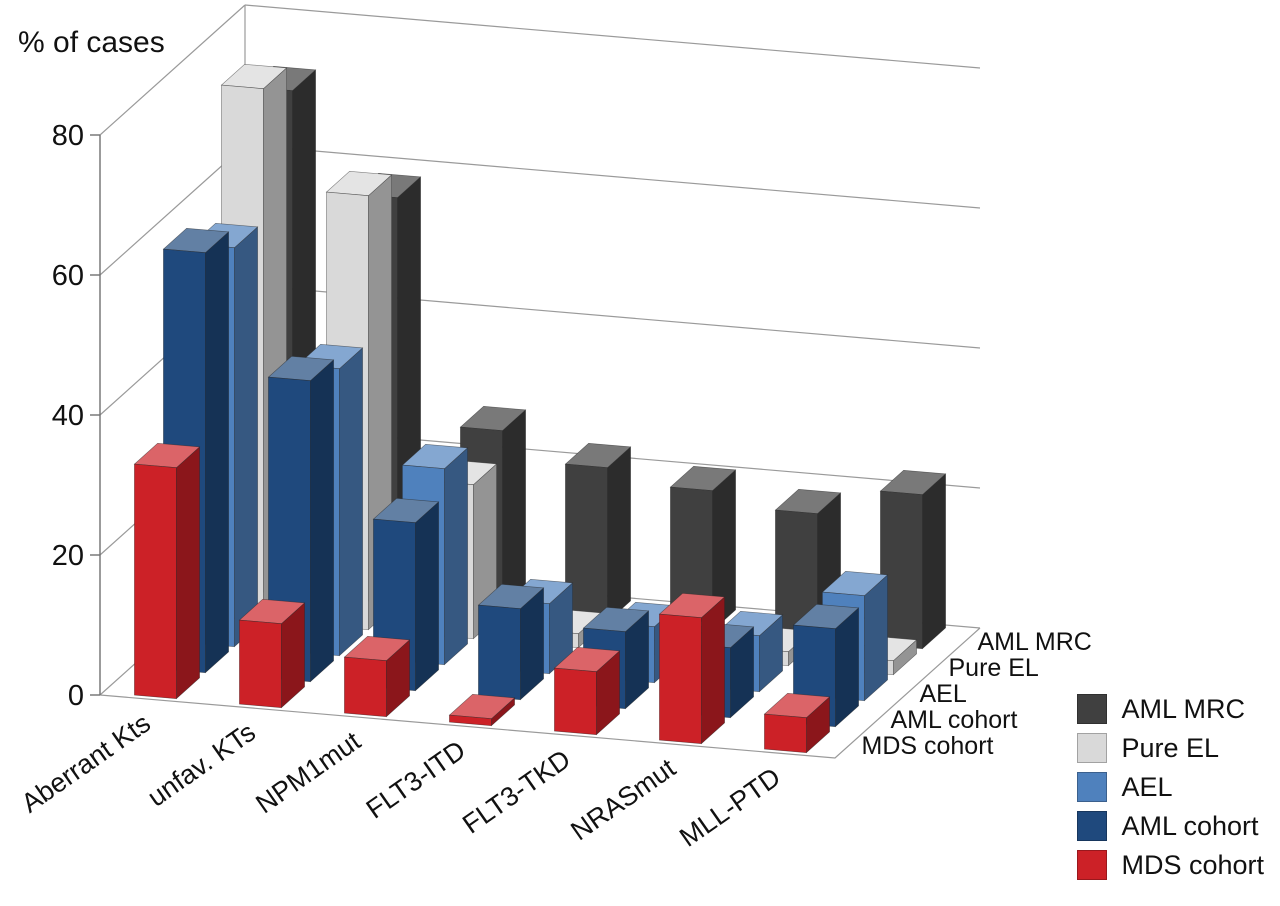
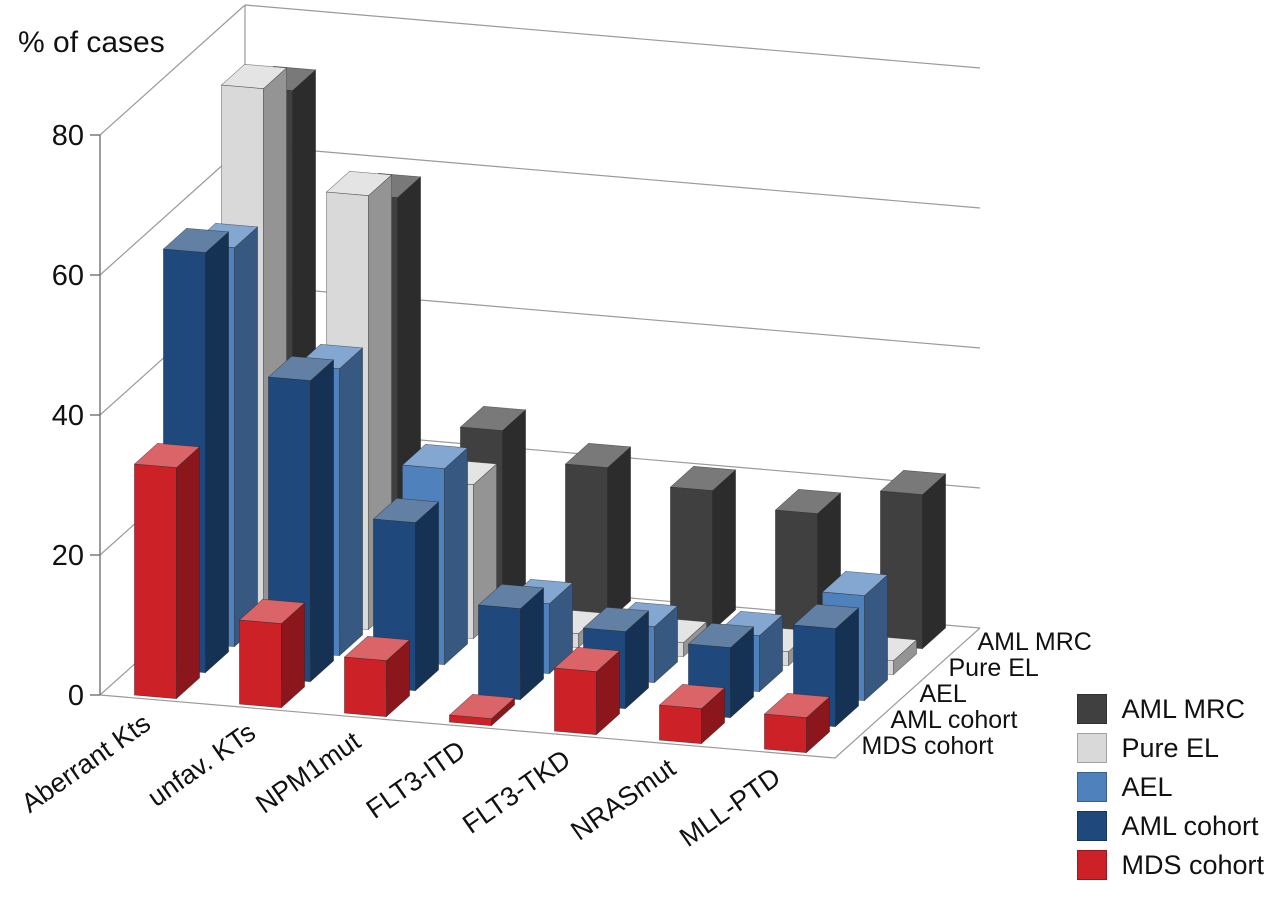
MDS cohort/NRASmut: 18 -> 5
